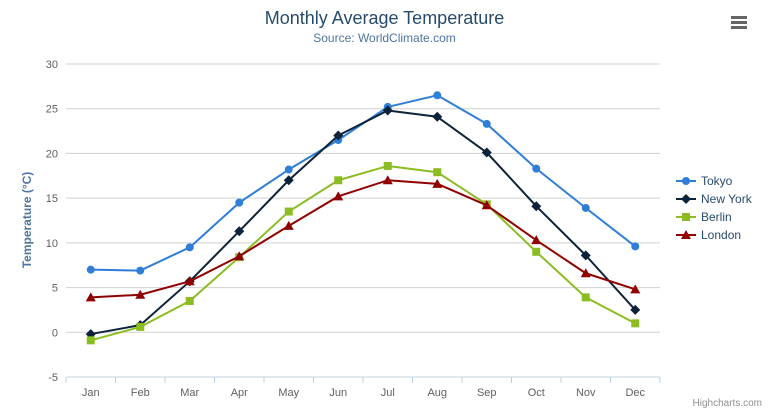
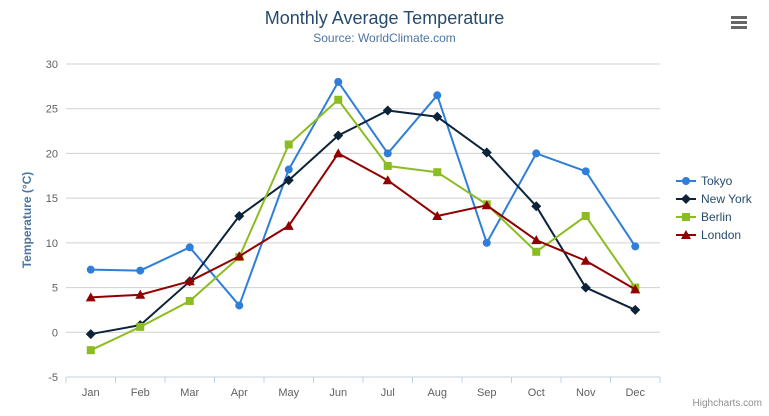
Berlin/Jan: -1 -> -2
Tokyo/Apr: 14 -> 3
New York/Apr: 11 -> 13
Berlin/May: 14 -> 21
Tokyo/Jun: 22 -> 28
Berlin/Jun: 17 -> 26
London/Jun: 15 -> 20
Tokyo/Jul: 25 -> 20
London/Aug: 17 -> 13
Tokyo/Sep: 23 -> 10
Tokyo/Oct: 18 -> 20
Tokyo/Nov: 14 -> 18
New York/Nov: 9 -> 5
Berlin/Nov: 4 -> 13
London/Nov: 7 -> 8
Berlin/Dec: 1 -> 5
